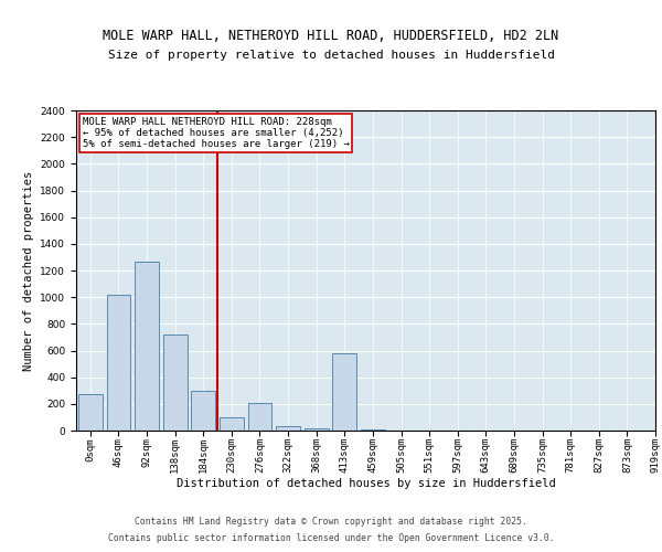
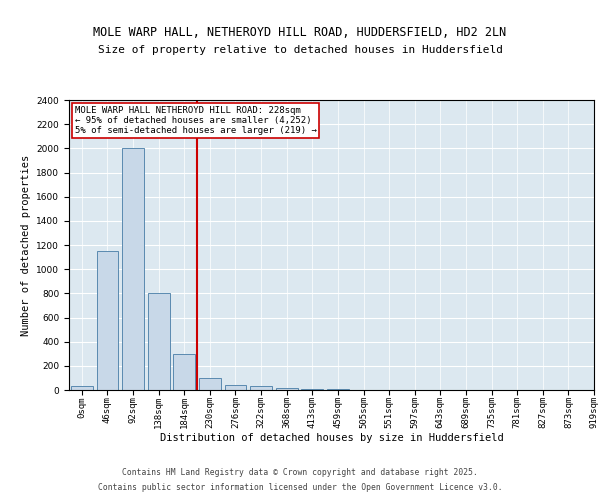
0sqm: 270 -> 30
46sqm: 1020 -> 1150
92sqm: 1270 -> 2000
138sqm: 720 -> 800
276sqm: 210 -> 40
413sqm: 580 -> 10
